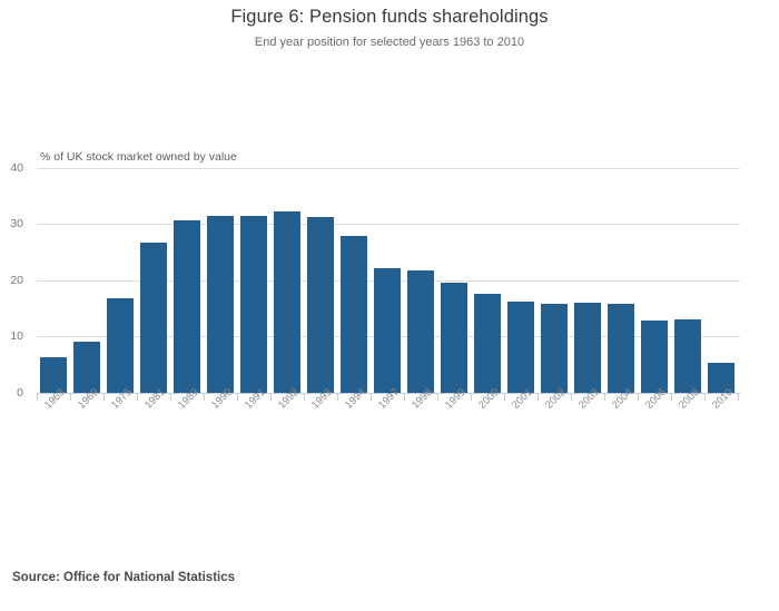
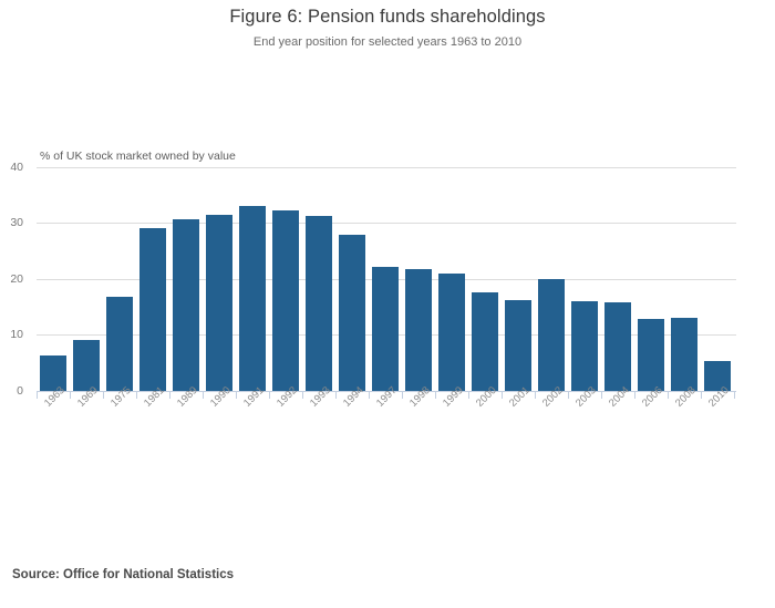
1981: 27 -> 29
1991: 32 -> 33
1999: 20 -> 21
2002: 16 -> 20
